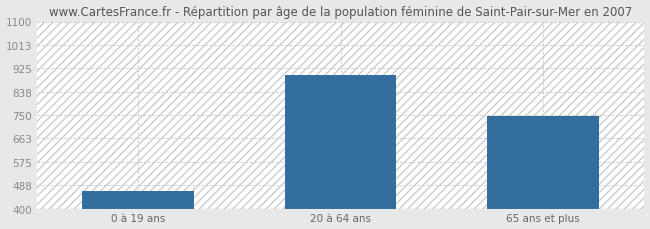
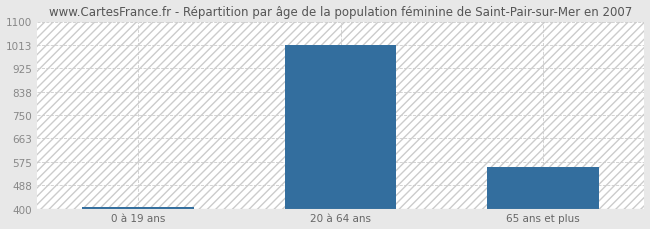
0 à 19 ans: 465 -> 407
20 à 64 ans: 900 -> 1013
65 ans et plus: 745 -> 556
